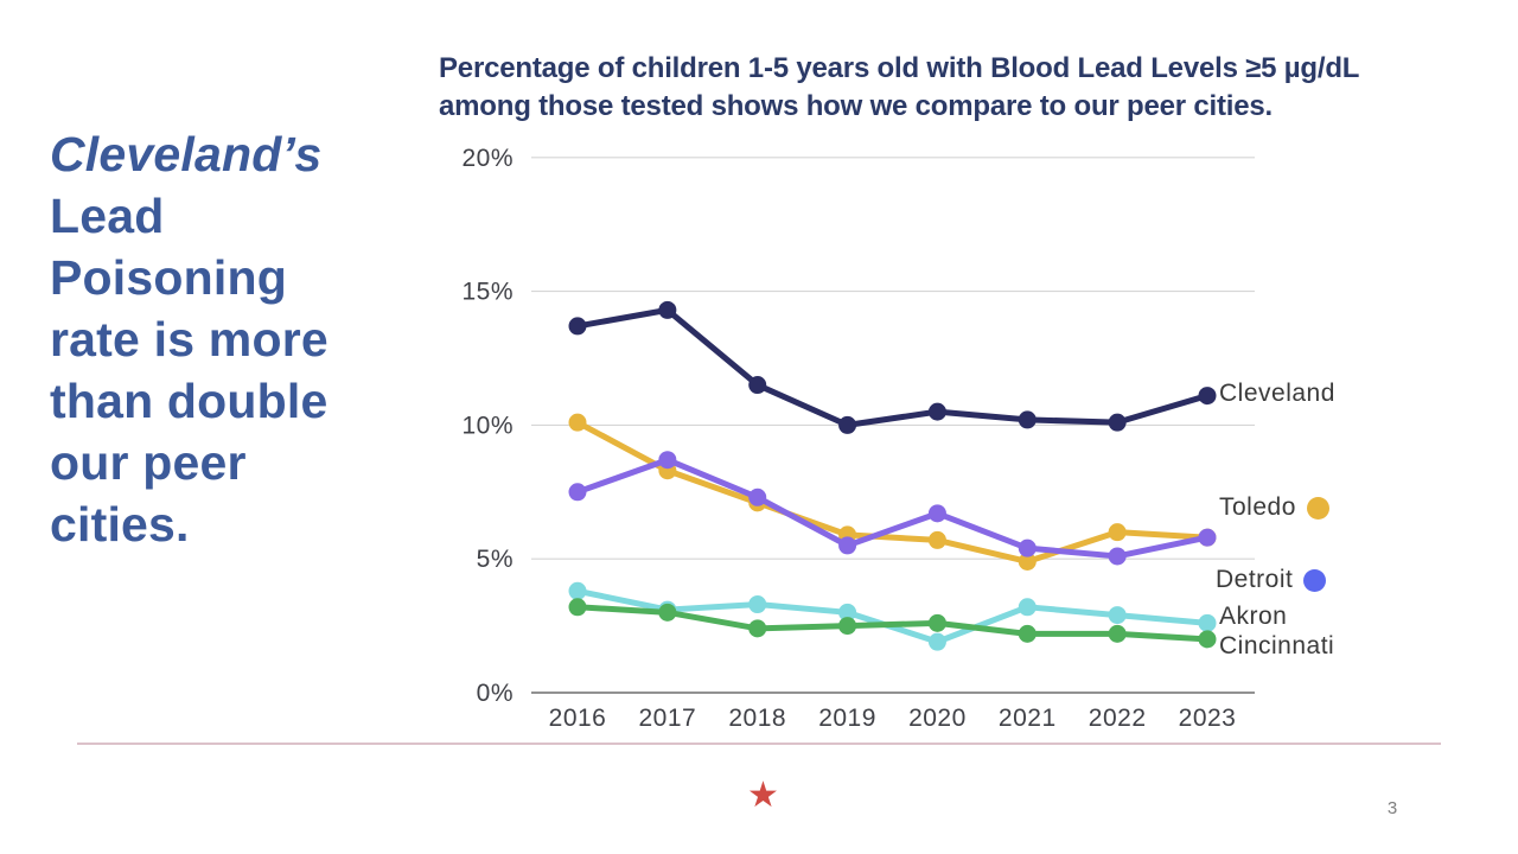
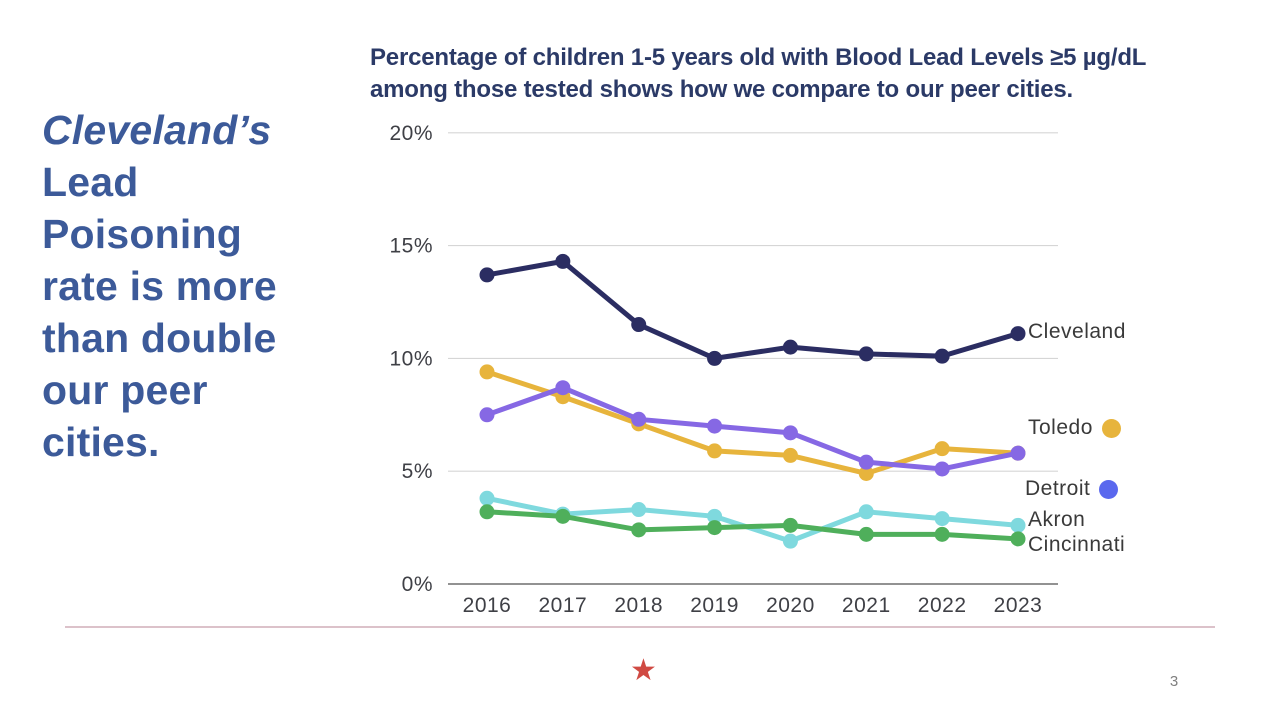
Toledo/2016: 10.1% -> 9.4%
Detroit/2019: 5.5% -> 7.0%
